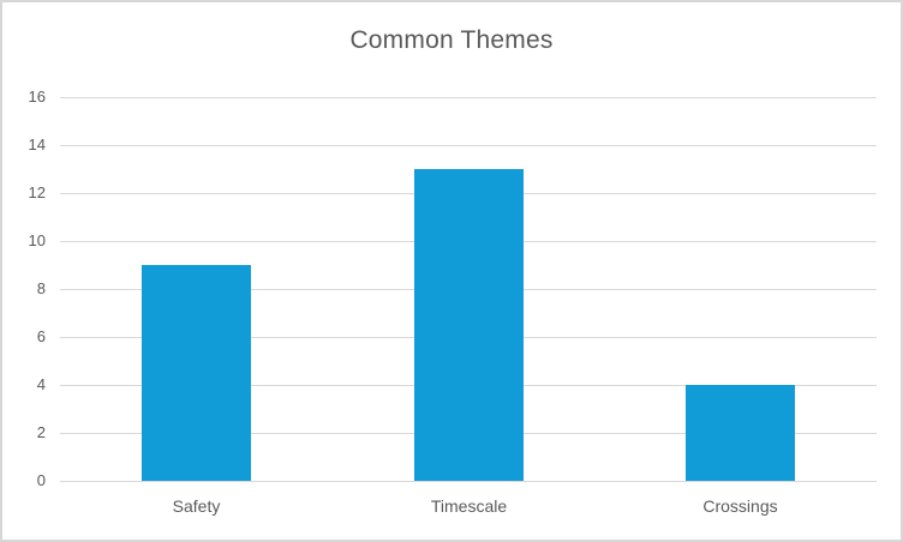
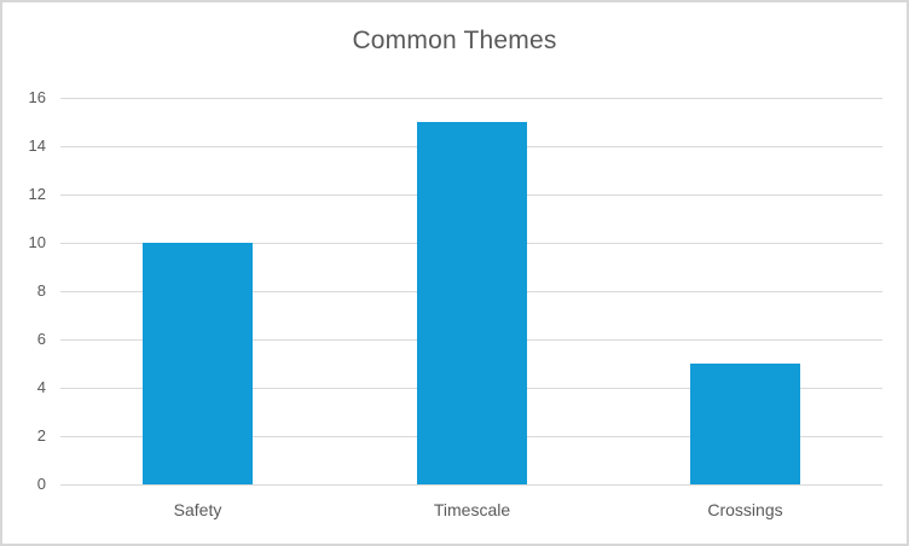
Safety: 9 -> 10
Timescale: 13 -> 15
Crossings: 4 -> 5
